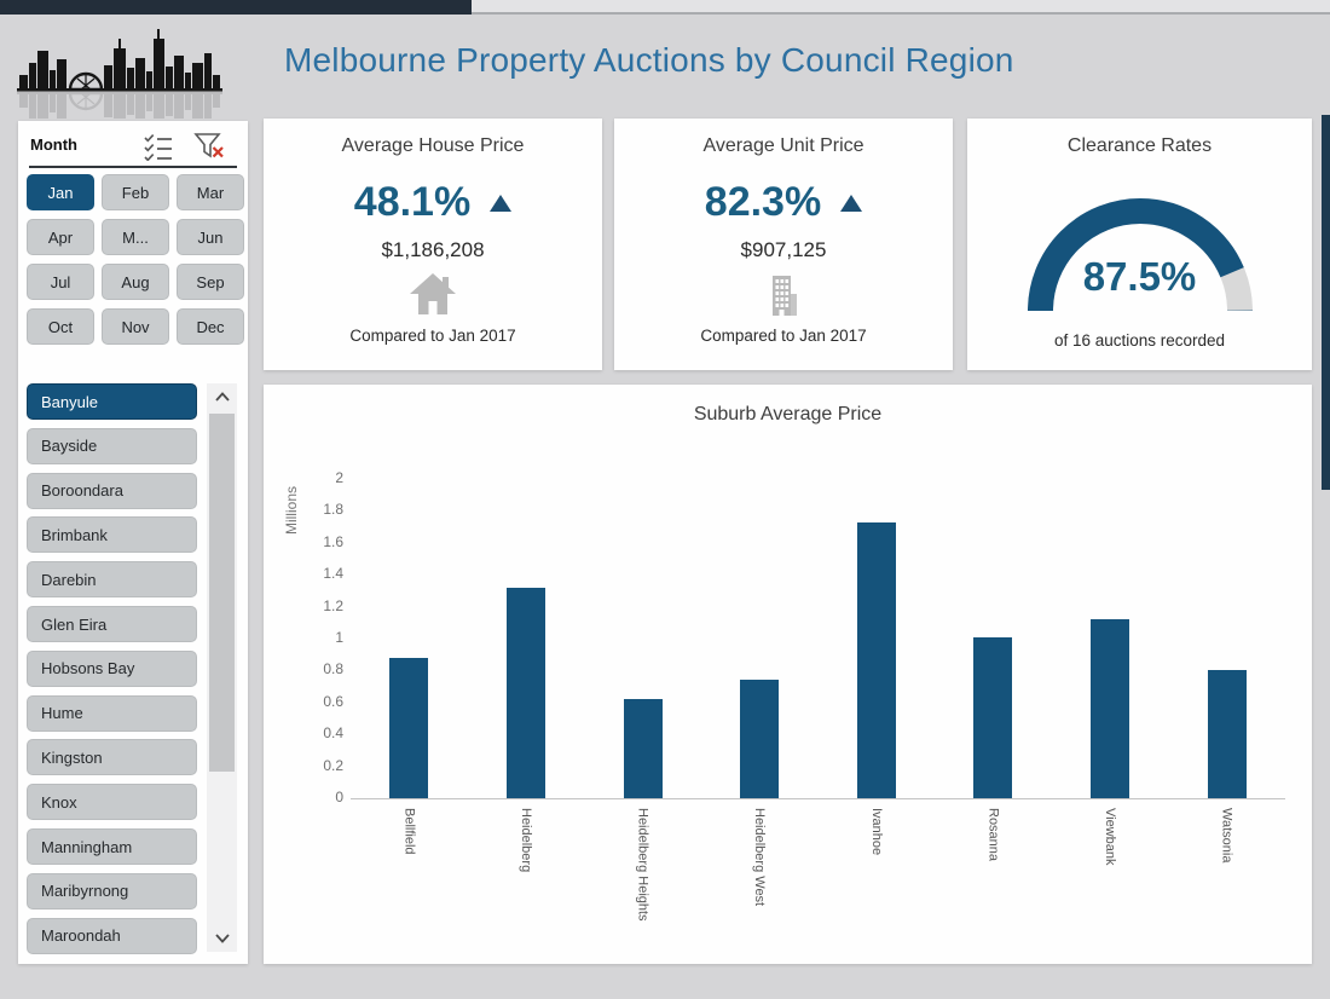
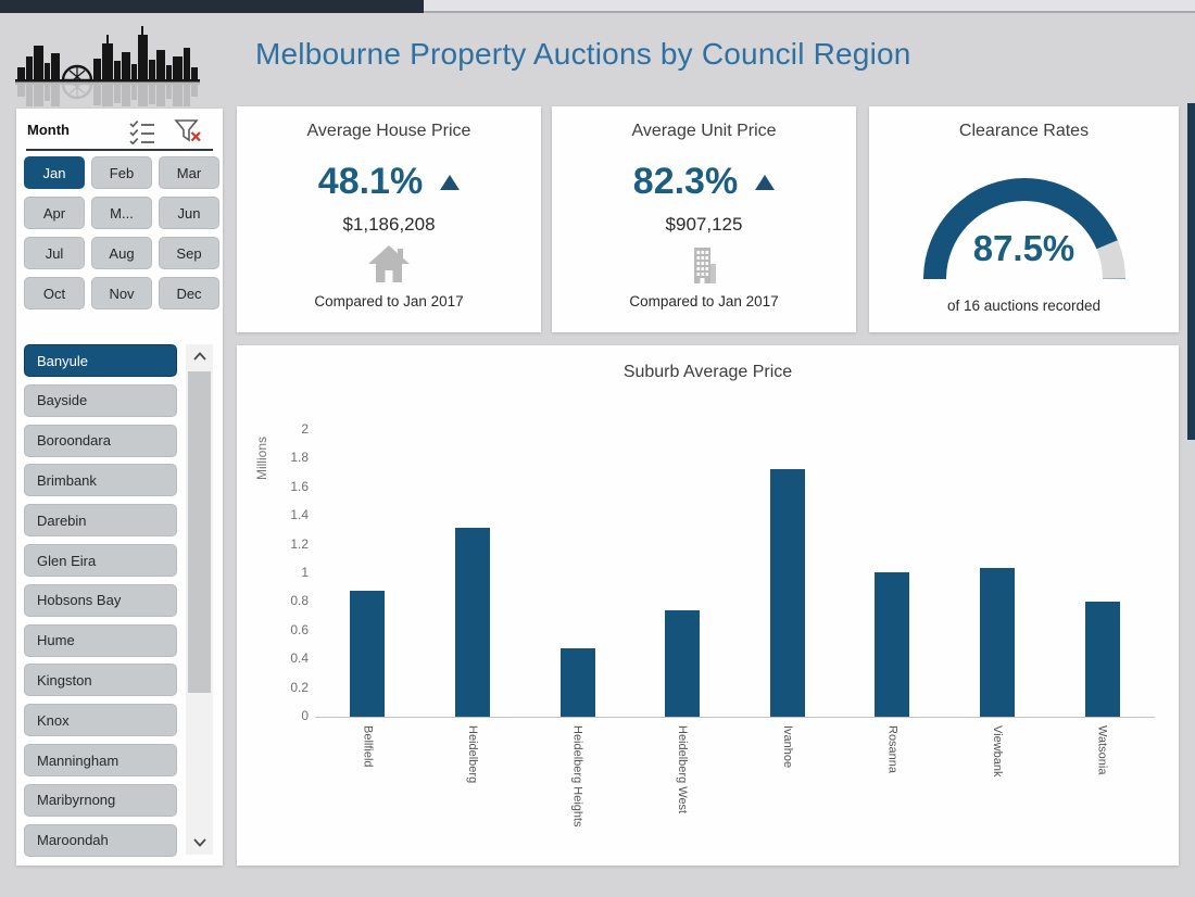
Heidelberg Heights: 0.62 -> 0.48
Viewbank: 1.12 -> 1.04
